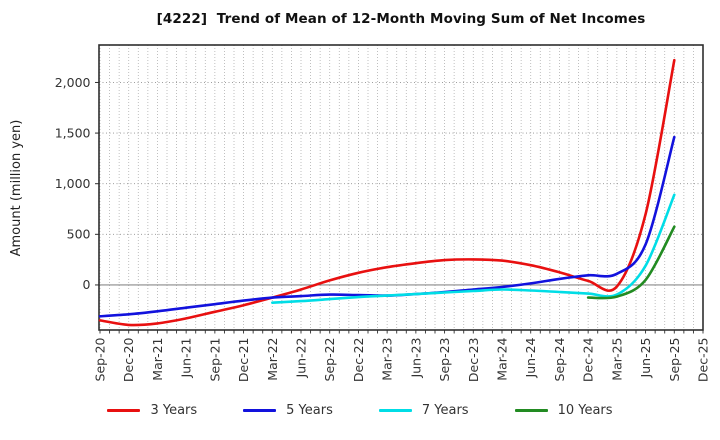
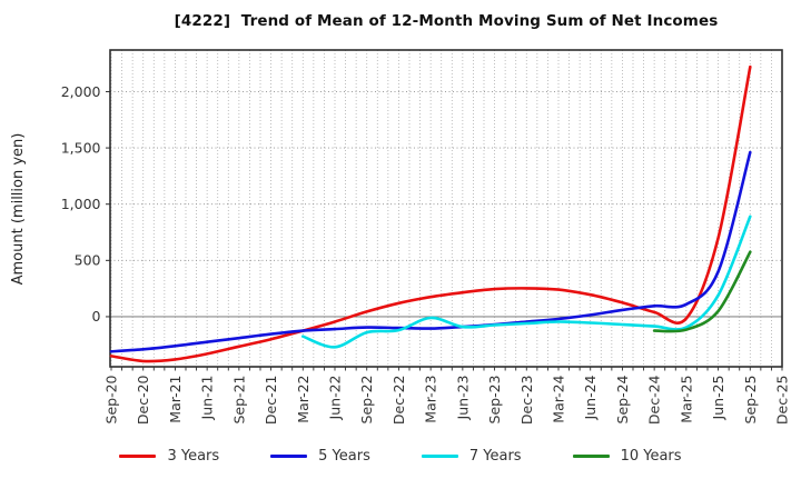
7 Years/Jun-22: -160 -> -270
7 Years/Mar-23: -100 -> -10
